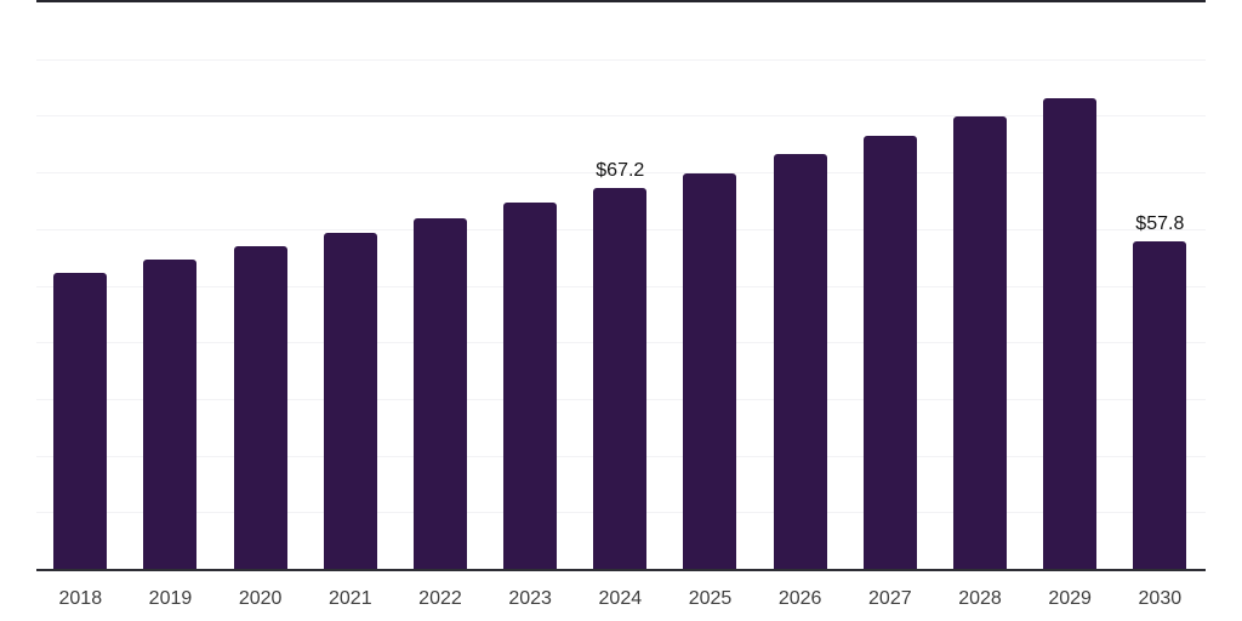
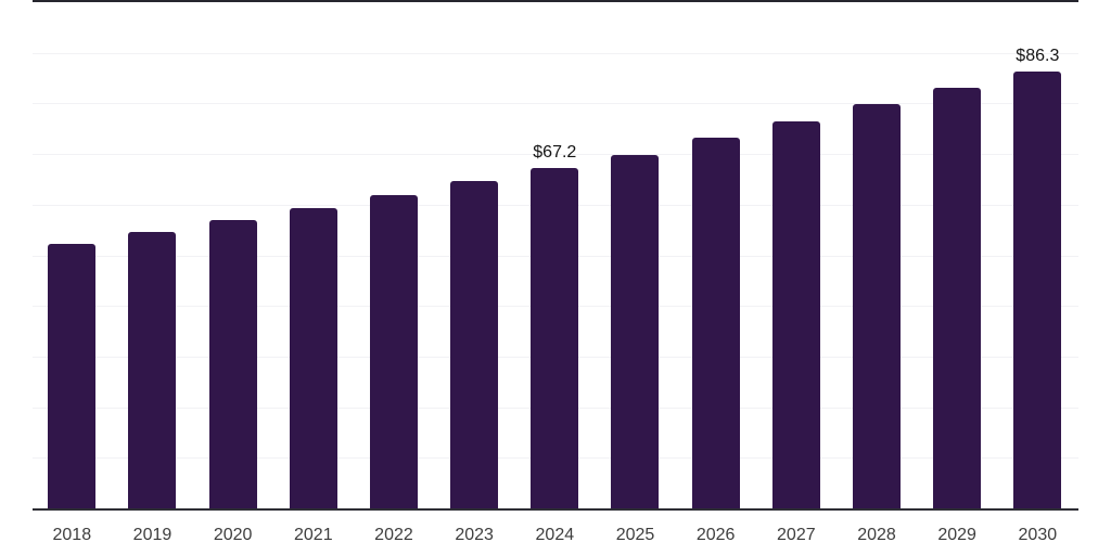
2030: $57.8 -> $86.3
